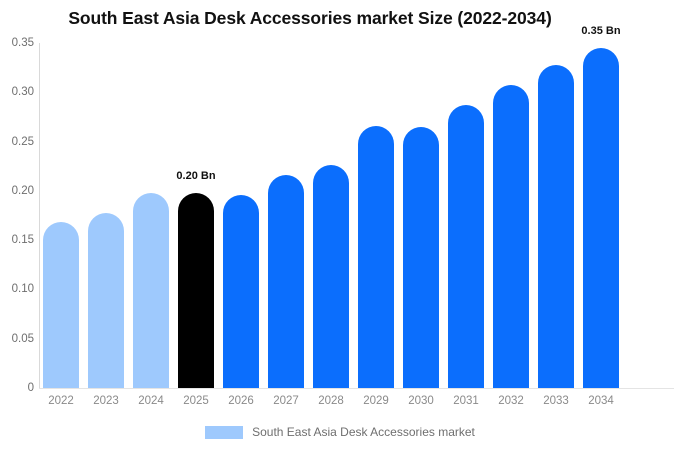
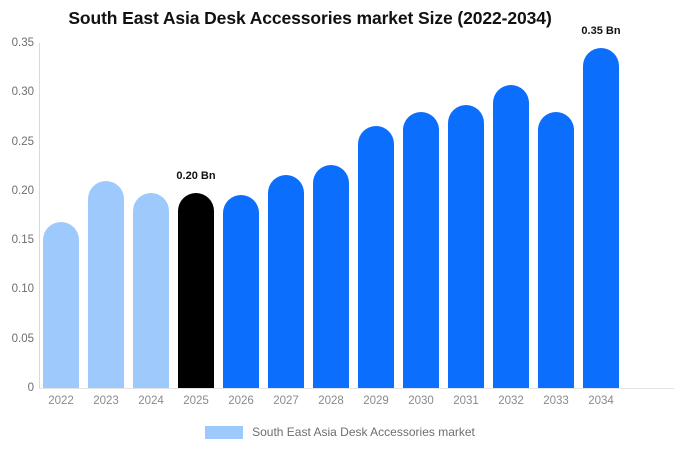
2023: 0.18 -> 0.21
2030: 0.27 -> 0.28
2033: 0.33 -> 0.28
